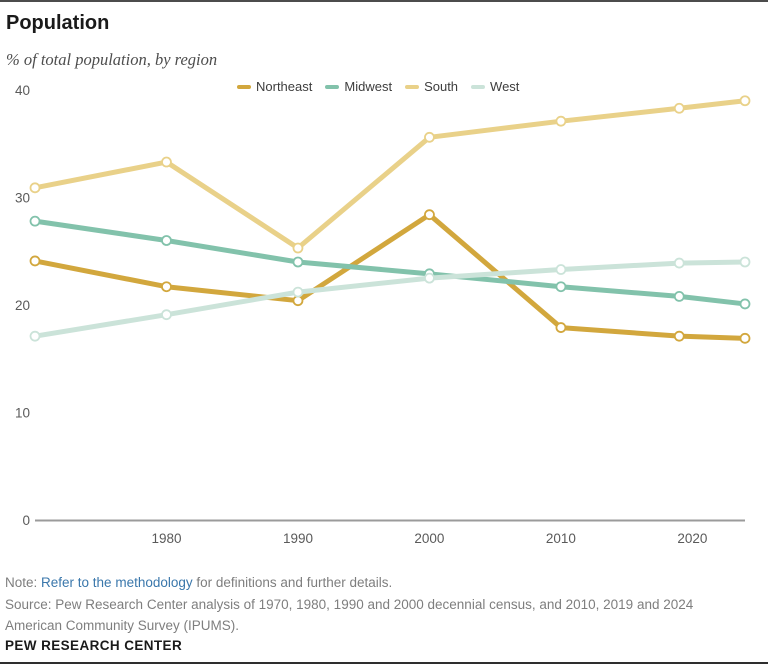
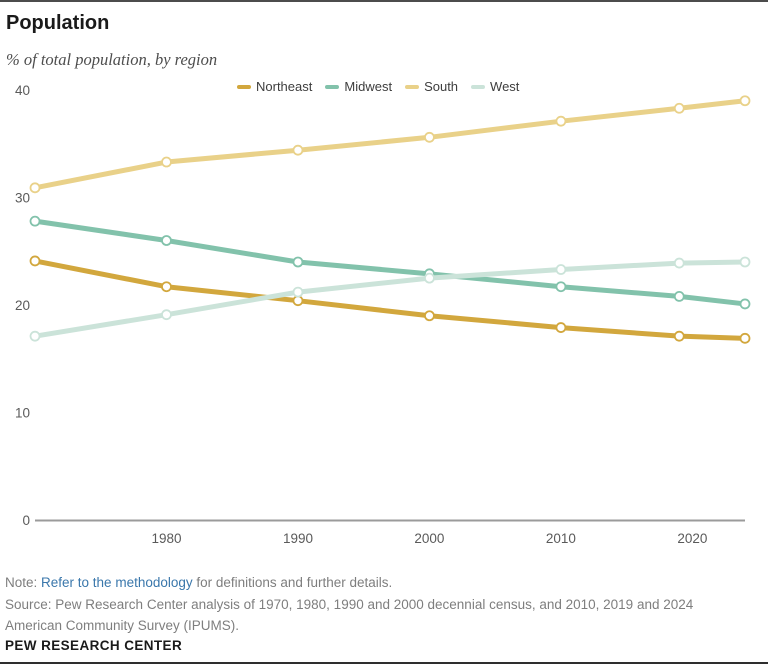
South/1990: 25.3 -> 34.4
Northeast/2000: 28.4 -> 19.0
